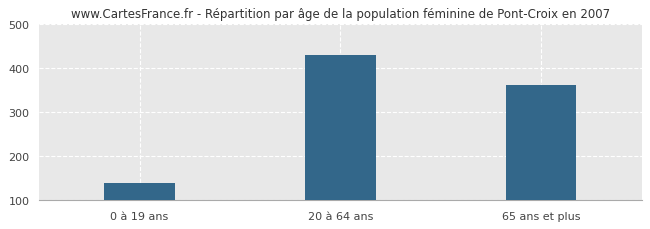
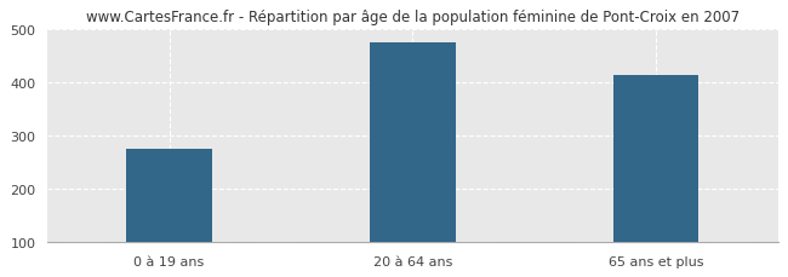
0 à 19 ans: 140 -> 275
20 à 64 ans: 430 -> 475
65 ans et plus: 363 -> 415
